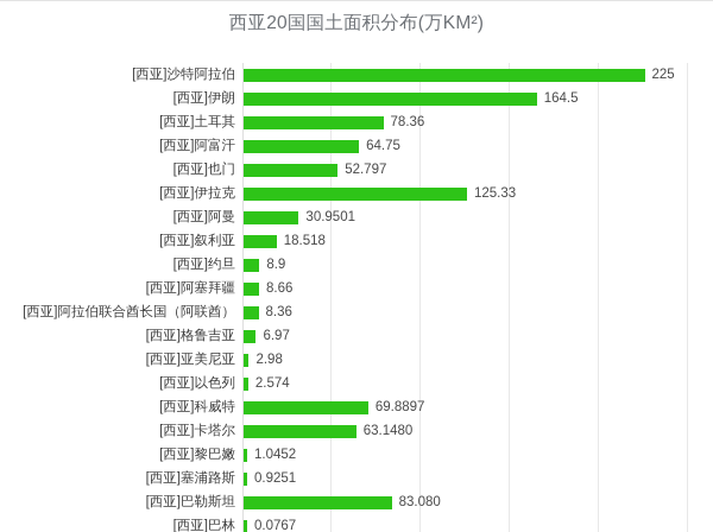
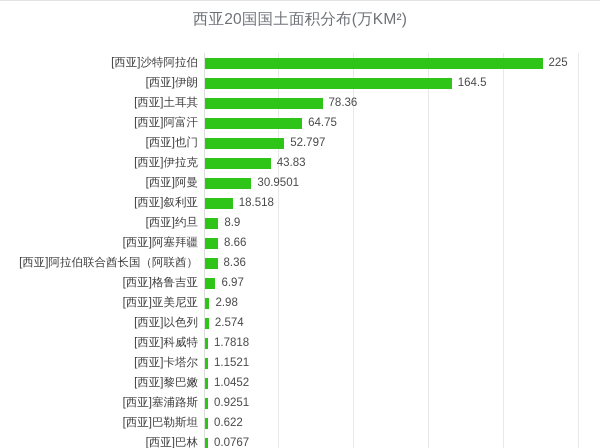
[西亚]伊拉克: 125.33 -> 43.83
[西亚]科威特: 69.8897 -> 1.7818
[西亚]卡塔尔: 63.1480 -> 1.1521
[西亚]巴勒斯坦: 83.080 -> 0.622
